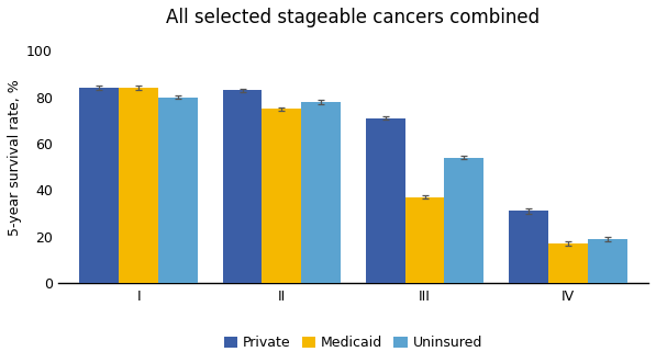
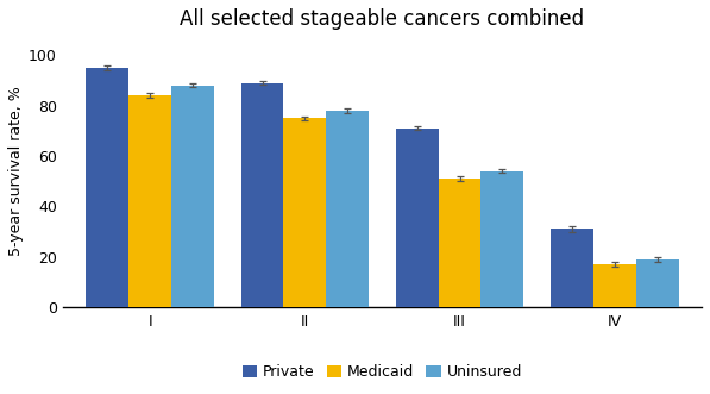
Private/I: 84 -> 95
Uninsured/I: 80 -> 88
Private/II: 83 -> 89
Medicaid/III: 37 -> 51
